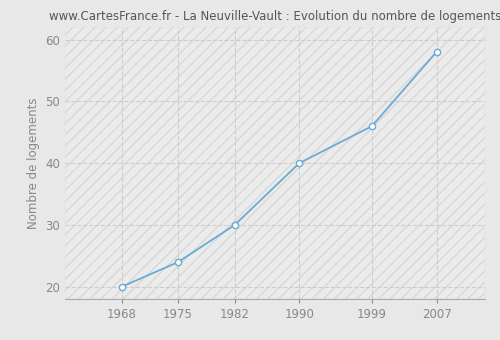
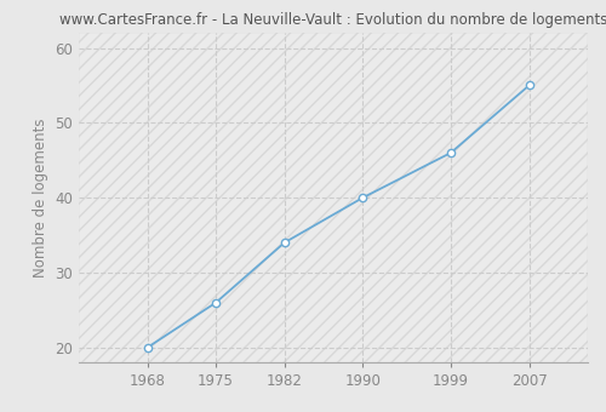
1975: 24 -> 26
1982: 30 -> 34
2007: 58 -> 55
